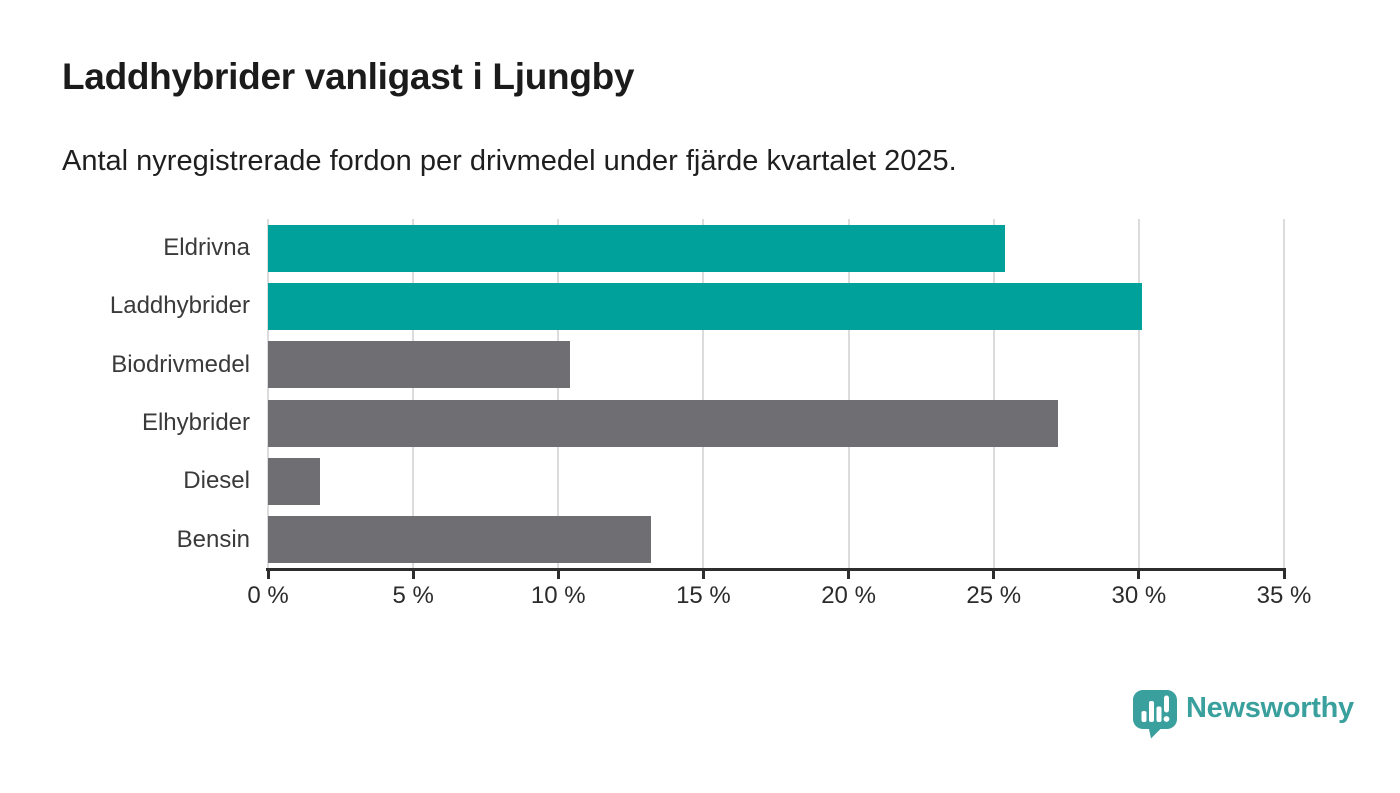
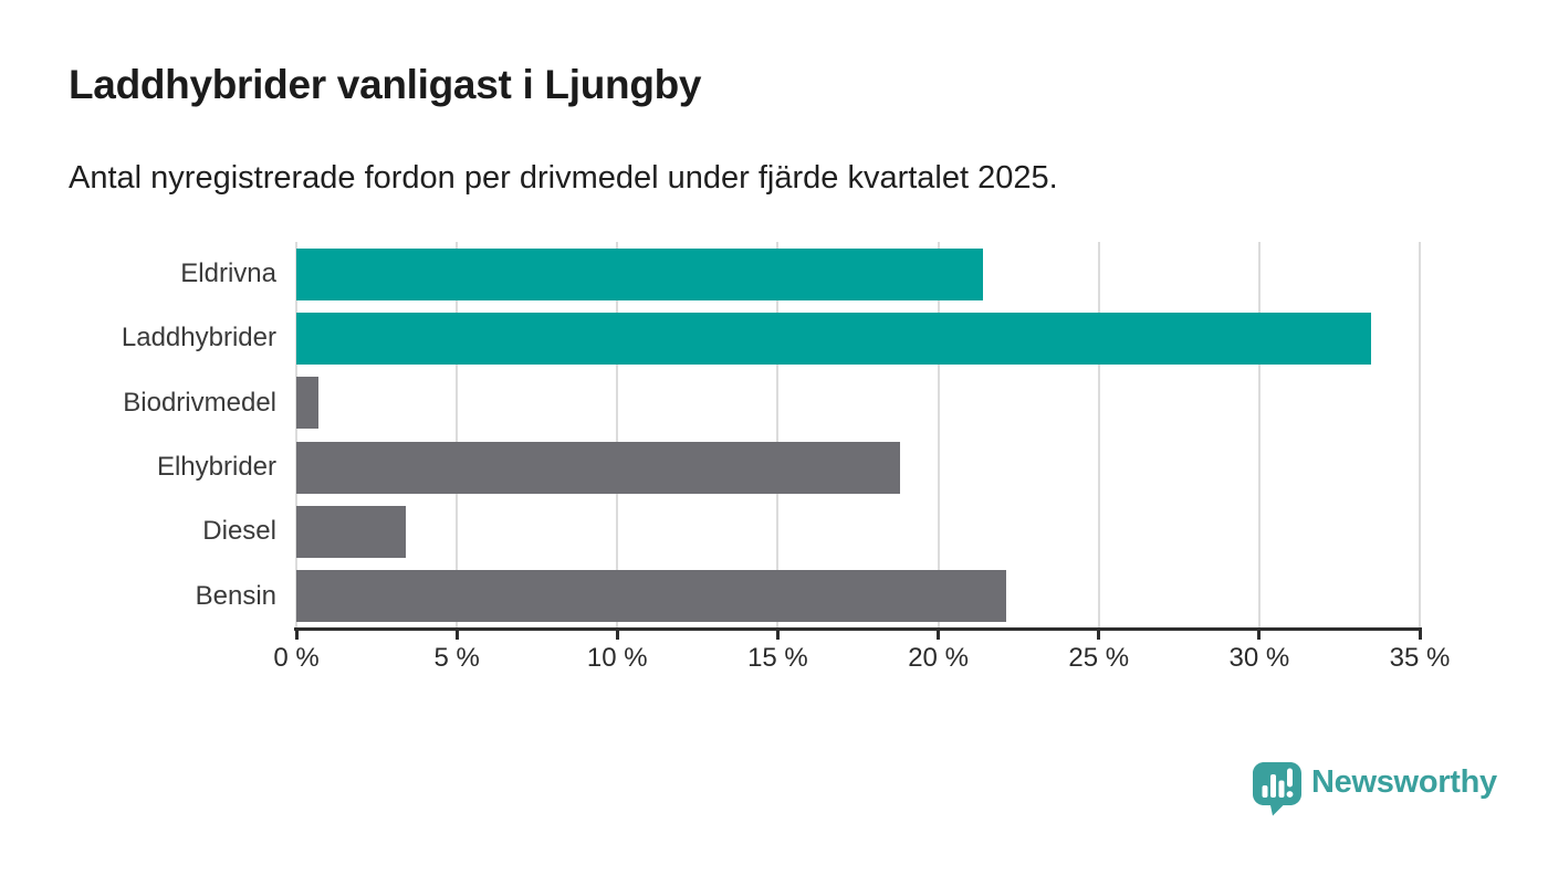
Eldrivna: 25.4% -> 21.4%
Laddhybrider: 30.1% -> 33.5%
Biodrivmedel: 10.4% -> 0.7%
Elhybrider: 27.2% -> 18.8%
Diesel: 1.8% -> 3.4%
Bensin: 13.2% -> 22.1%
